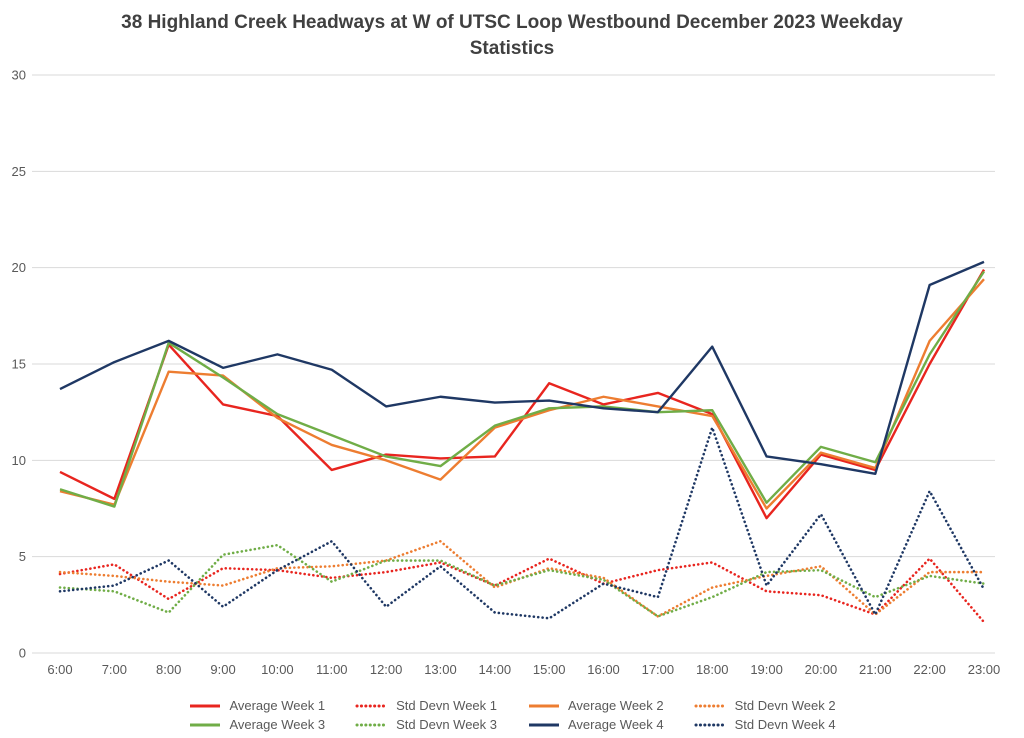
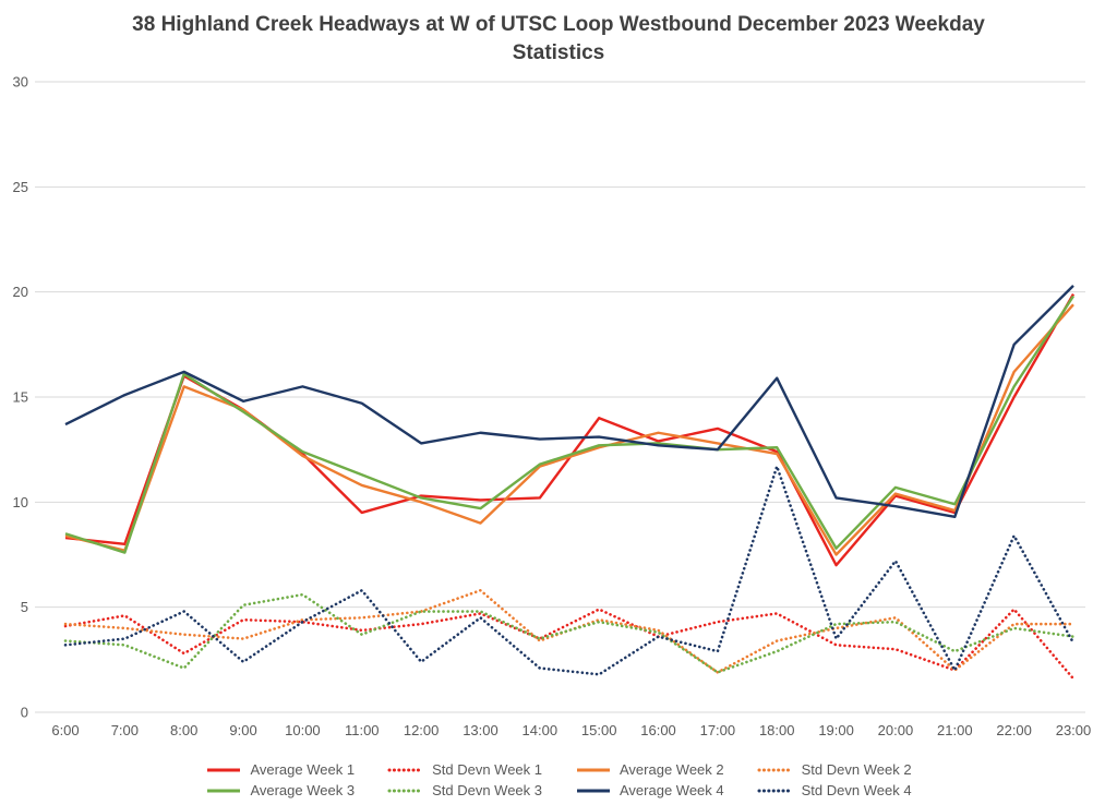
Average Week 1/6:00: 9.4 -> 8.3
Average Week 2/8:00: 14.6 -> 15.5
Average Week 1/9:00: 12.9 -> 14.4
Average Week 4/22:00: 19.1 -> 17.5
